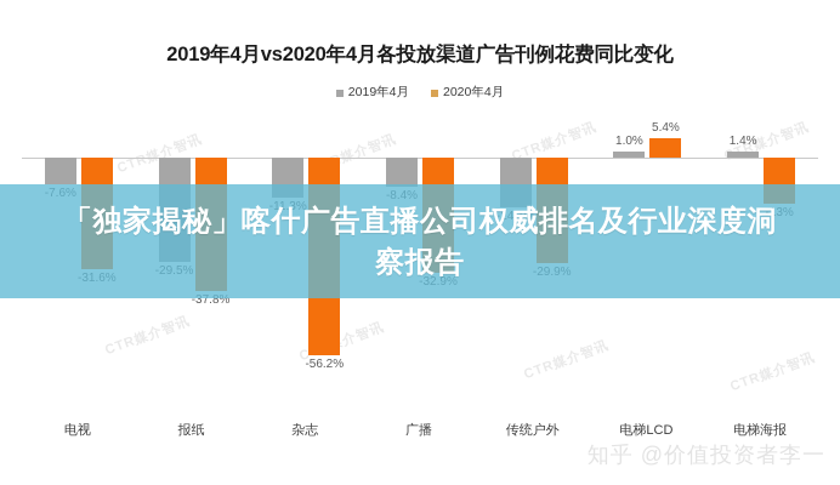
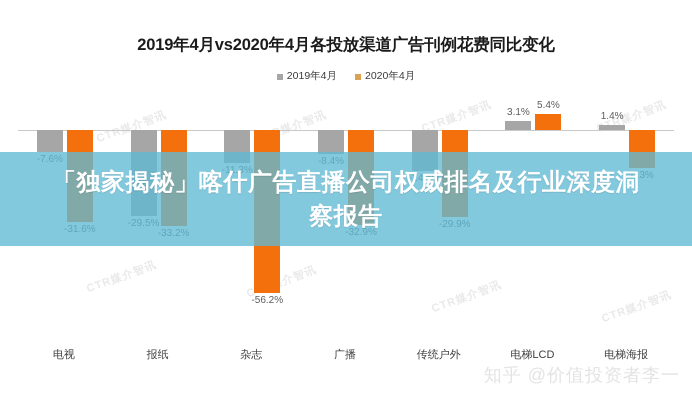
2020年4月/报纸: -37.8% -> -33.2%
2019年4月/电梯LCD: 1.0% -> 3.1%
